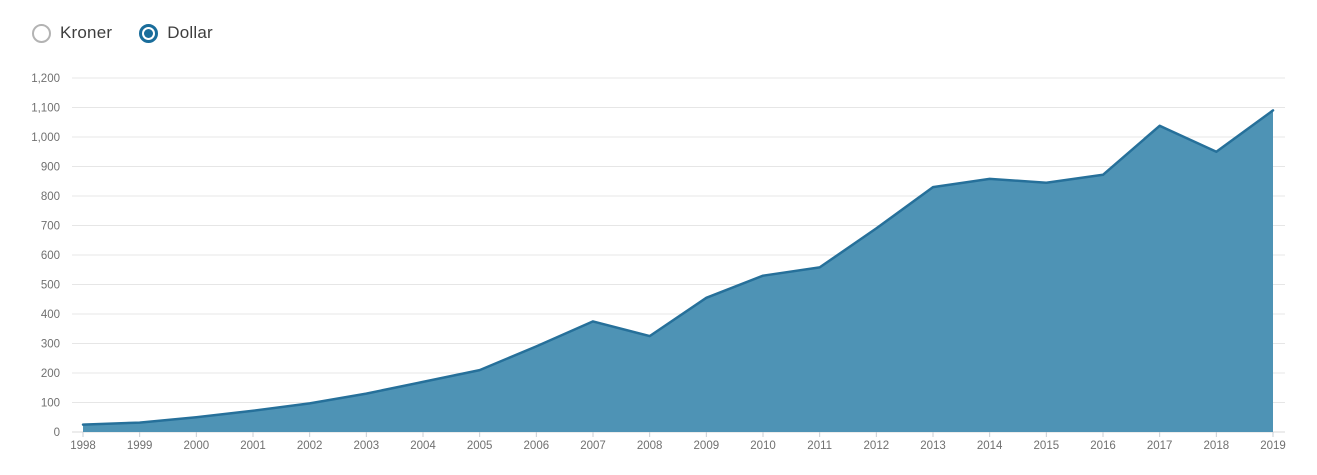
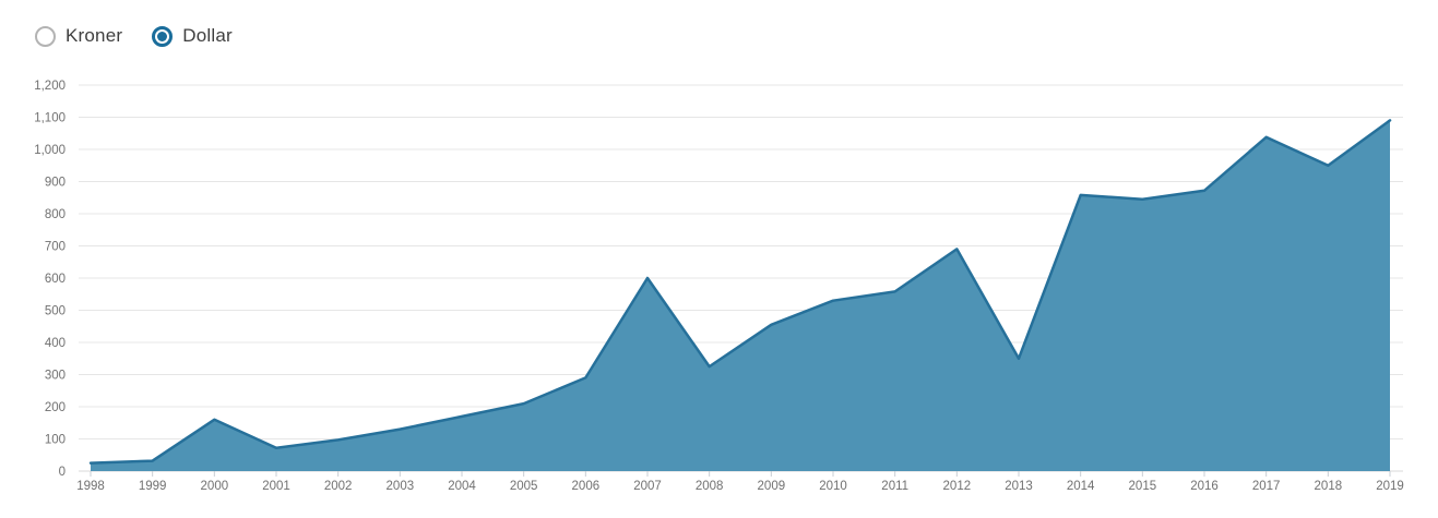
2000: 50 -> 160
2007: 380 -> 600
2013: 830 -> 350
